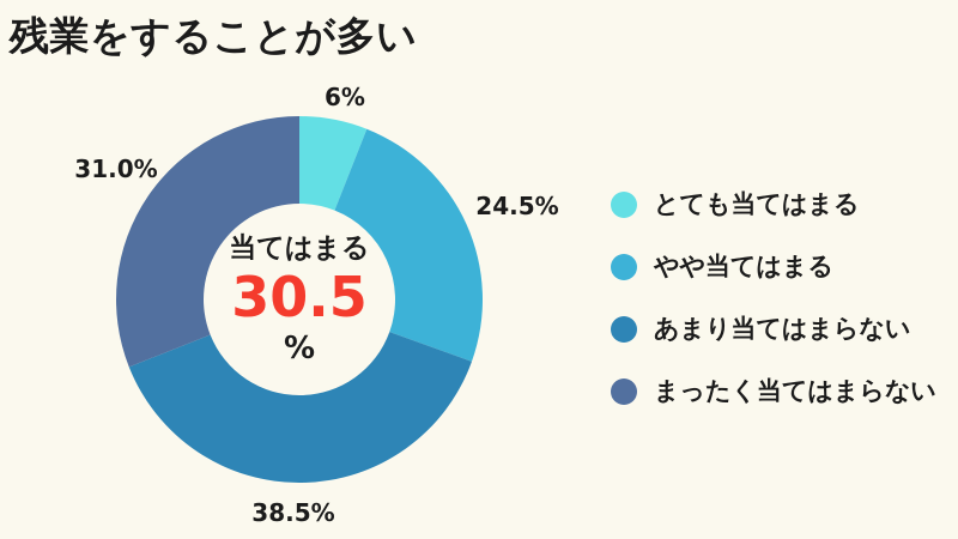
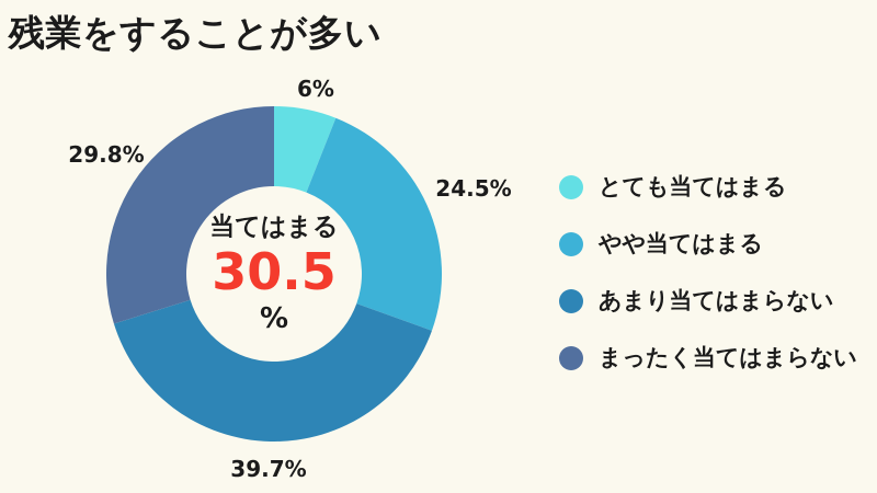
あまり当てはまらない: 38.5% -> 39.7%
まったく当てはまらない: 31.0% -> 29.8%
